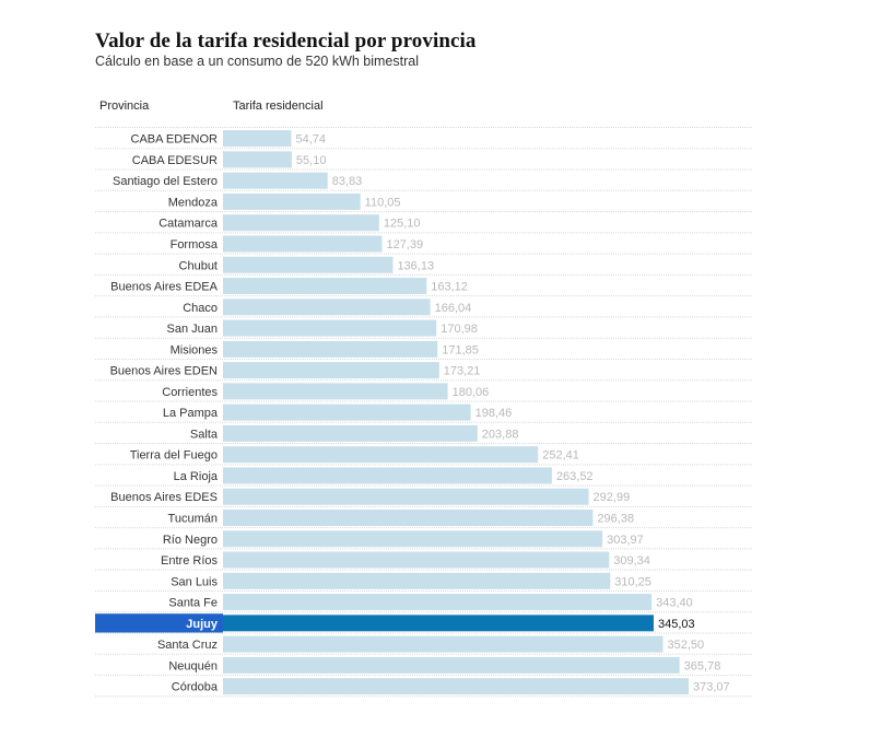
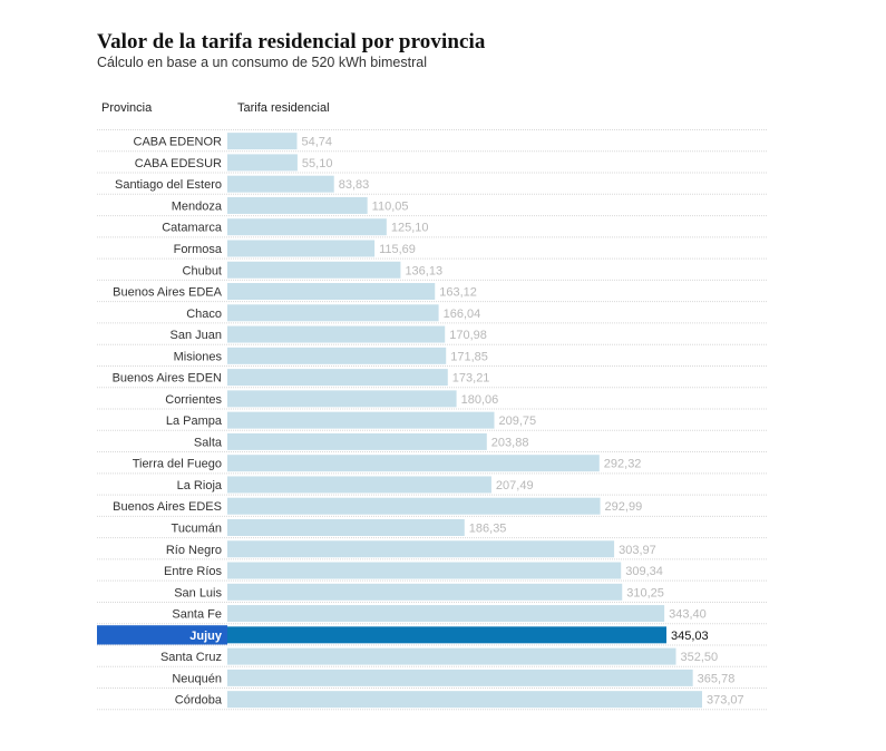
Formosa: 127,39 -> 115,69
La Pampa: 198,46 -> 209,75
Tierra del Fuego: 252,41 -> 292,32
La Rioja: 263,52 -> 207,49
Tucumán: 296,38 -> 186,35
